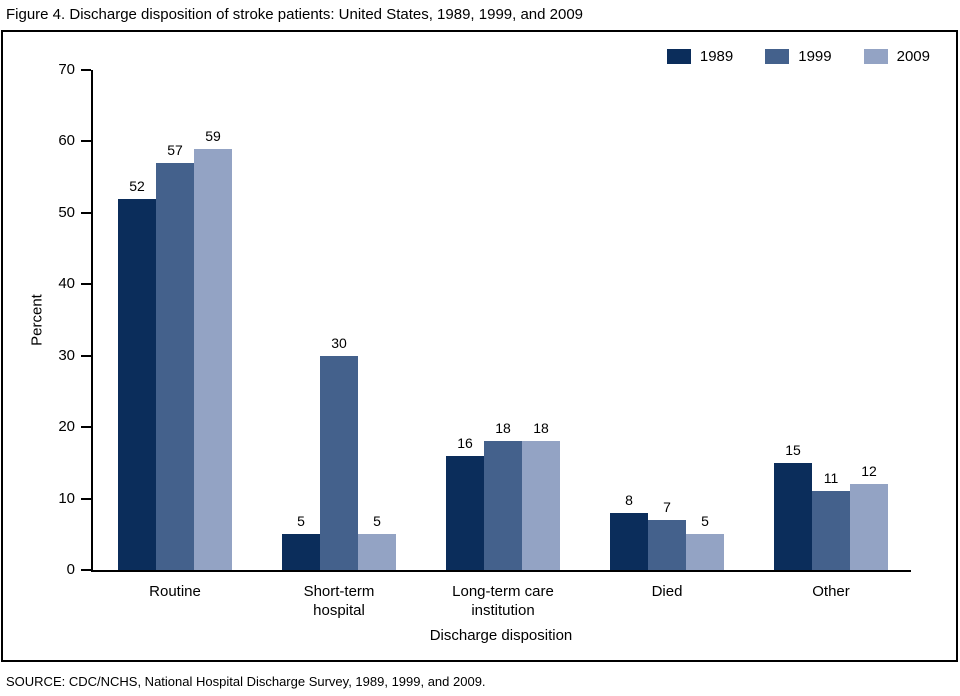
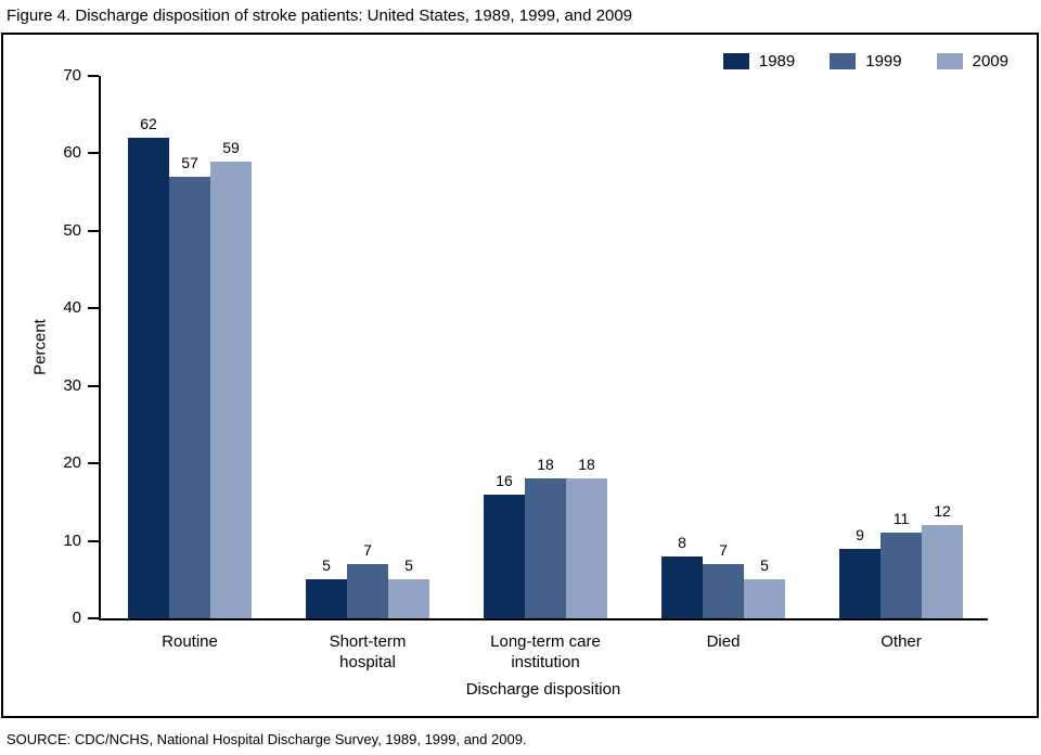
1989/Routine: 52 -> 62
1999/Short-term hospital: 30 -> 7
1989/Other: 15 -> 9
